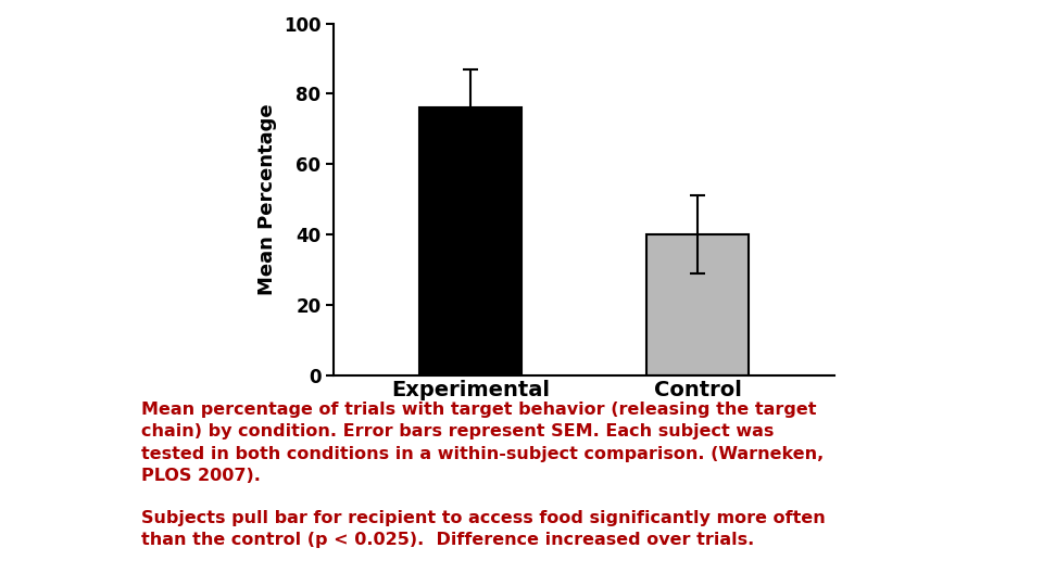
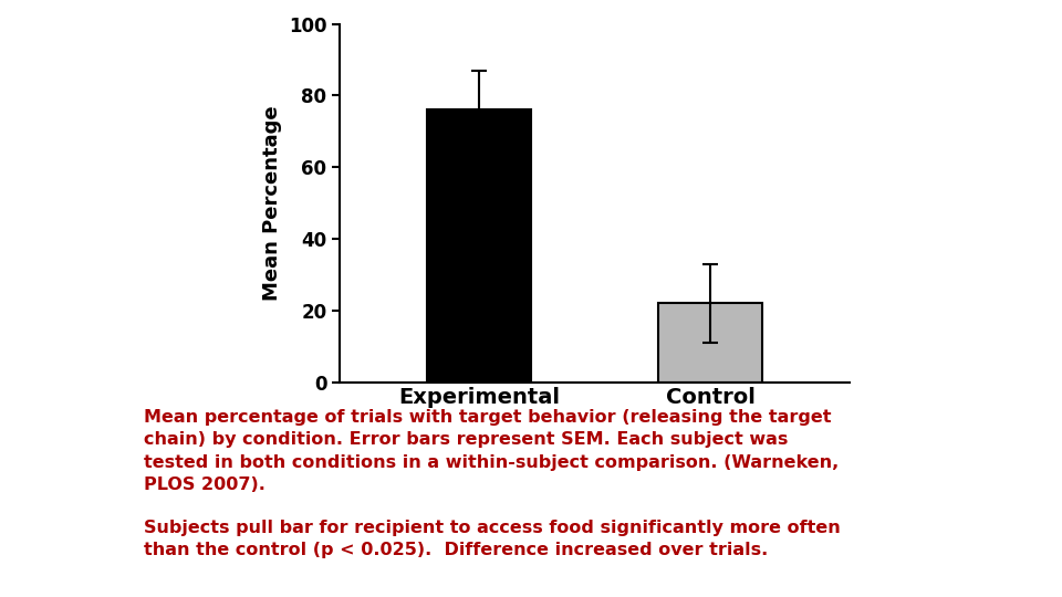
Control: 40 -> 22
